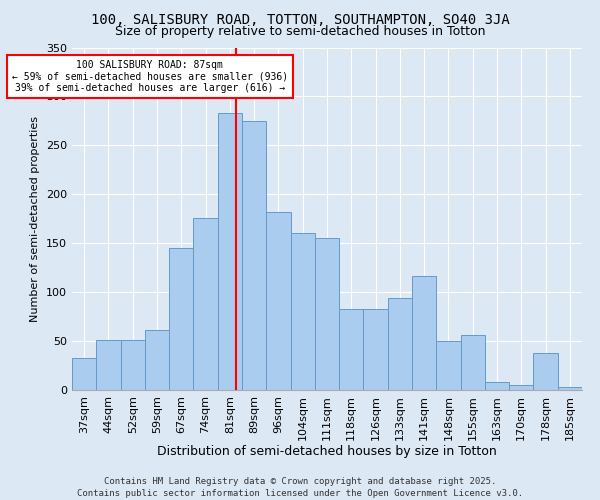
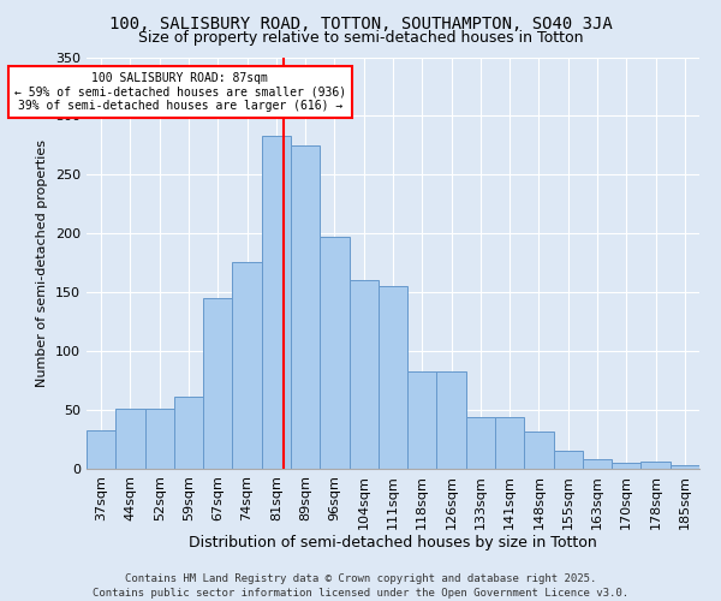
96sqm: 182 -> 197
133sqm: 94 -> 44
141sqm: 116 -> 44
148sqm: 50 -> 32
155sqm: 56 -> 15
178sqm: 38 -> 6
